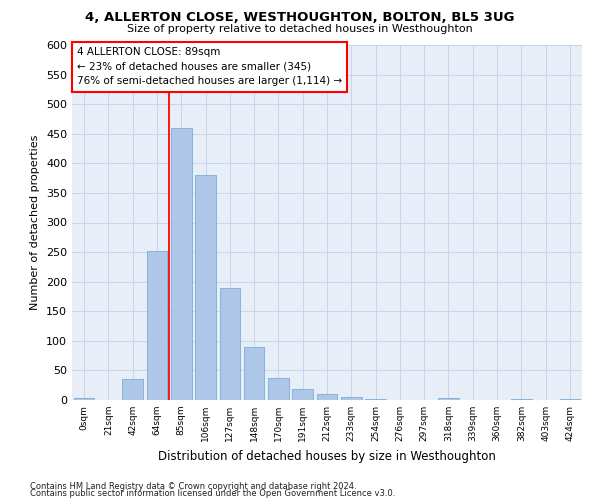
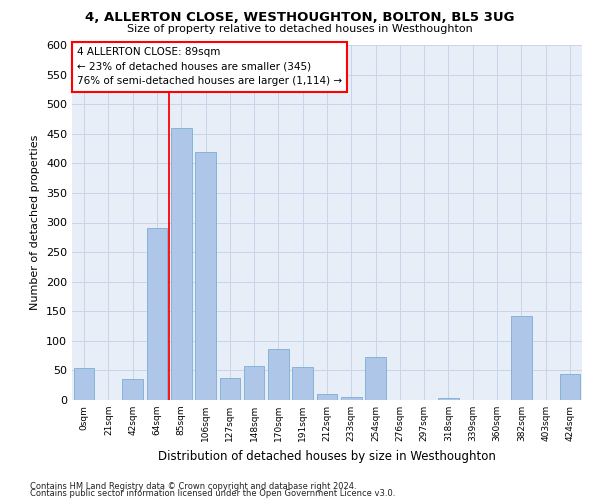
0sqm: 3 -> 54
64sqm: 252 -> 290
106sqm: 380 -> 420
127sqm: 190 -> 38
148sqm: 90 -> 58
170sqm: 37 -> 86
191sqm: 18 -> 56
254sqm: 1 -> 72
382sqm: 2 -> 142
424sqm: 2 -> 44
